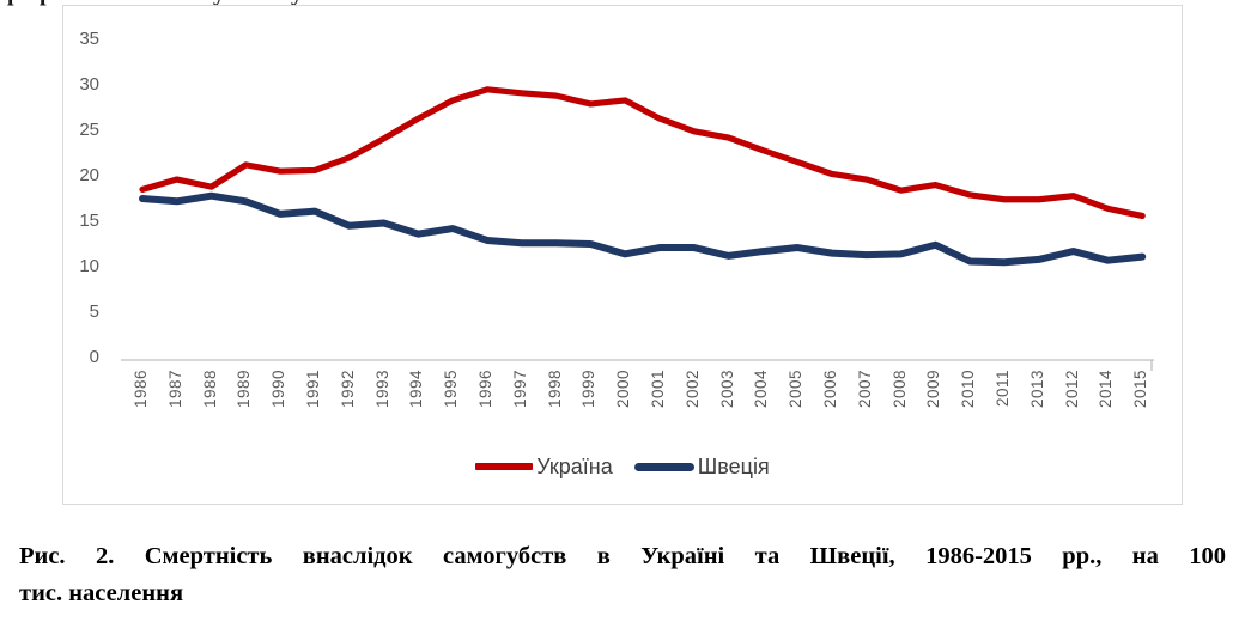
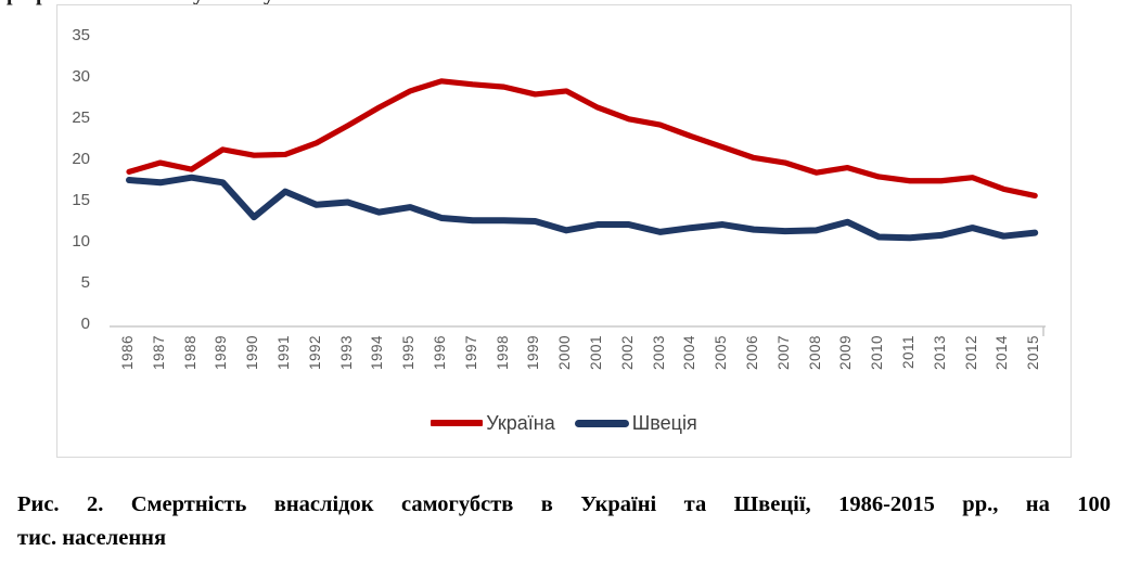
Швеція/1990: 16 -> 13
